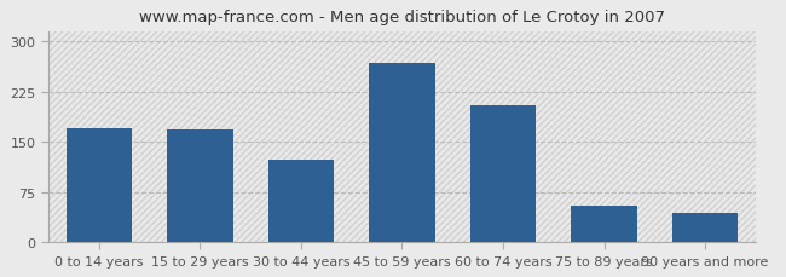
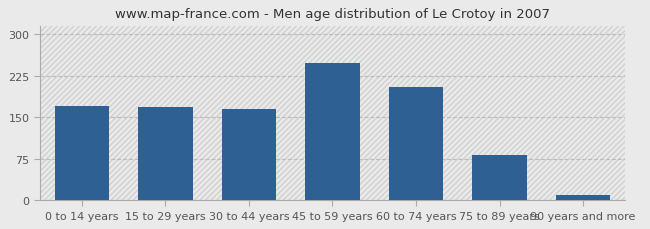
30 to 44 years: 124 -> 165
45 to 59 years: 268 -> 248
75 to 89 years: 54 -> 82
90 years and more: 44 -> 10
